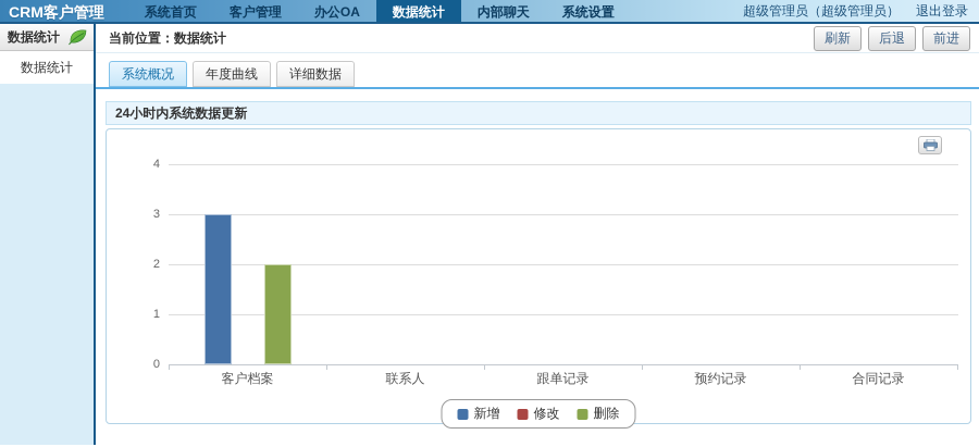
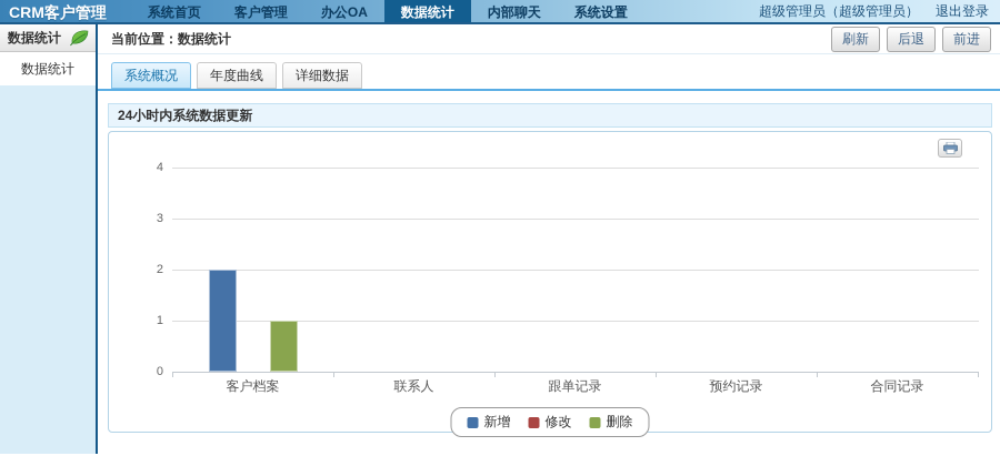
新增/客户档案: 3 -> 2
删除/客户档案: 2 -> 1
